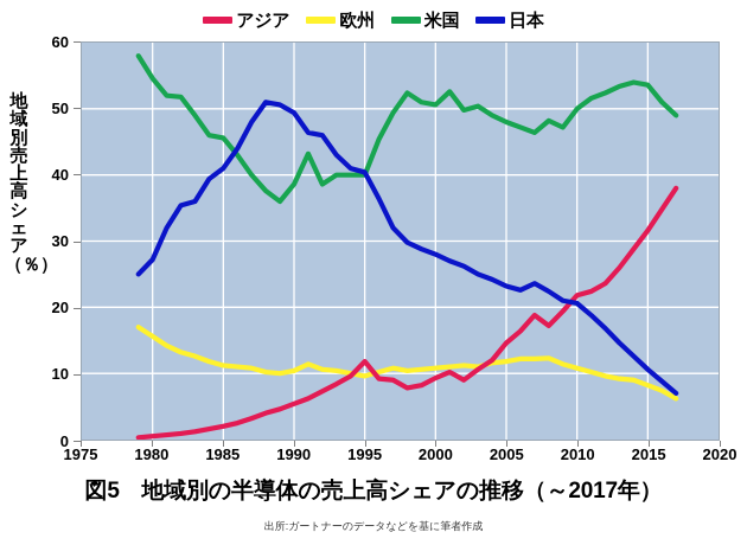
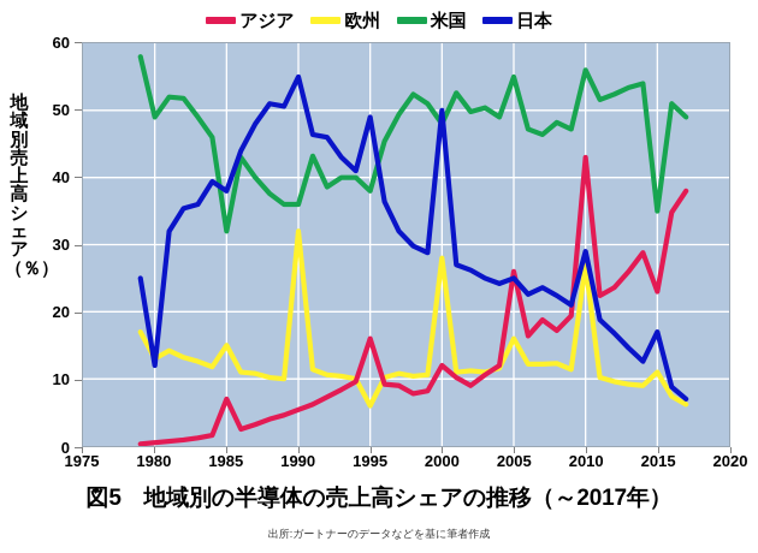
欧州/1980: 16 -> 13
米国/1980: 55 -> 49
日本/1980: 27 -> 12
アジア/1985: 2 -> 7
欧州/1985: 11 -> 15
米国/1985: 46 -> 32
日本/1985: 41 -> 38
欧州/1990: 10 -> 32
米国/1990: 39 -> 36
日本/1990: 49 -> 55
アジア/1995: 12 -> 16
欧州/1995: 10 -> 6
米国/1995: 40 -> 38
日本/1995: 40 -> 49
アジア/2000: 9 -> 12
欧州/2000: 11 -> 28
米国/2000: 51 -> 48
日本/2000: 28 -> 50
アジア/2005: 15 -> 26
欧州/2005: 12 -> 16
米国/2005: 48 -> 55
日本/2005: 23 -> 25
アジア/2010: 22 -> 43
欧州/2010: 11 -> 27
米国/2010: 50 -> 56
日本/2010: 21 -> 29
アジア/2015: 32 -> 23
欧州/2015: 8 -> 11
米国/2015: 54 -> 35
日本/2015: 11 -> 17
